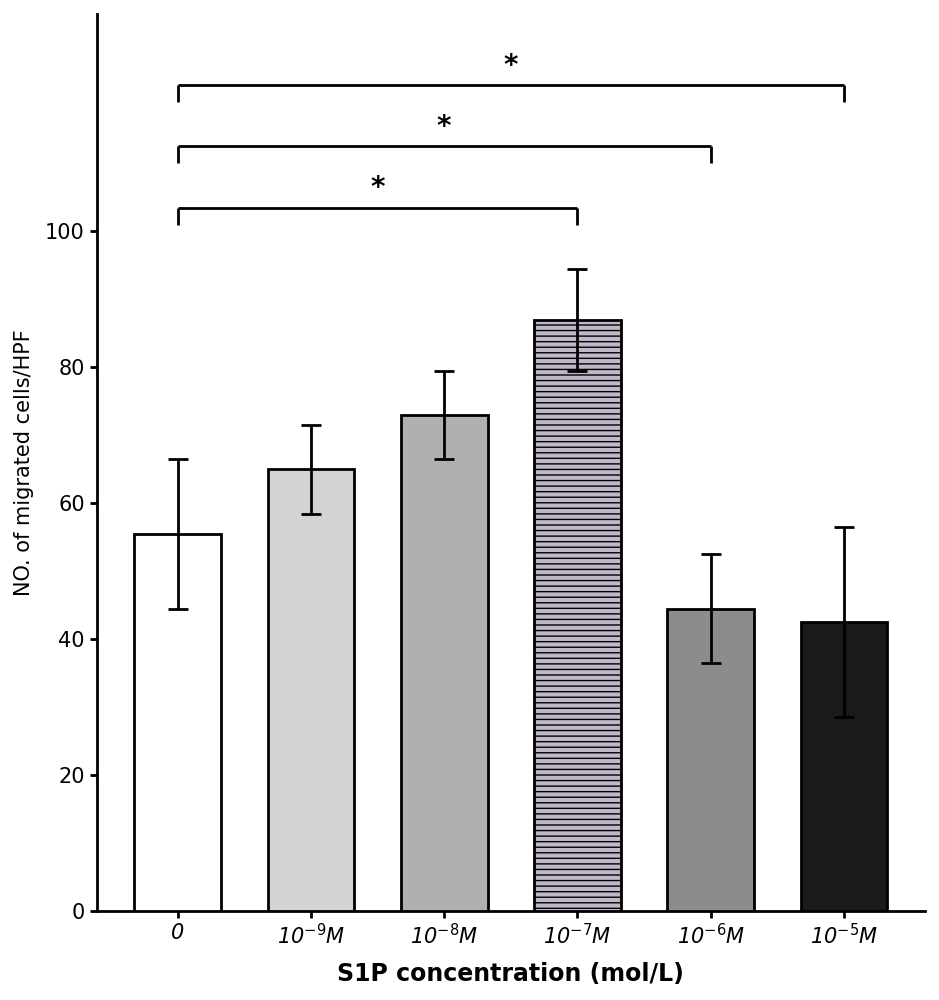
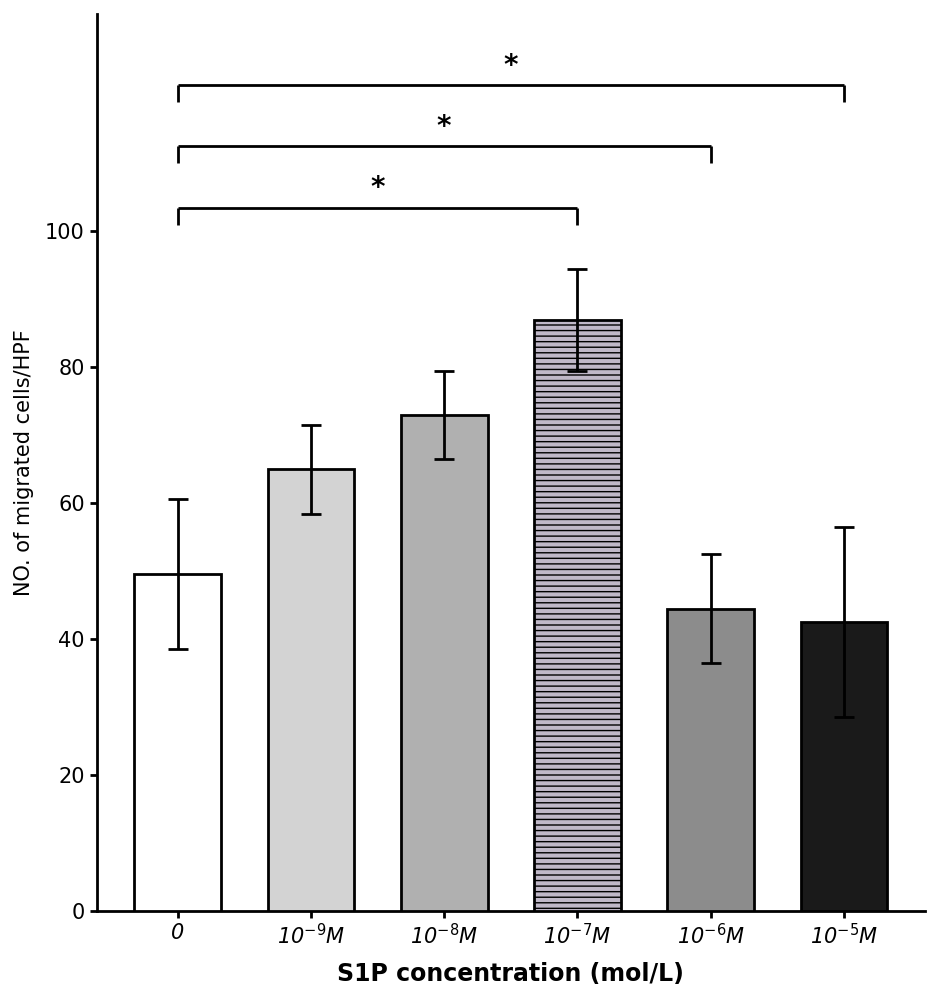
0: 55.5 -> 49.6
